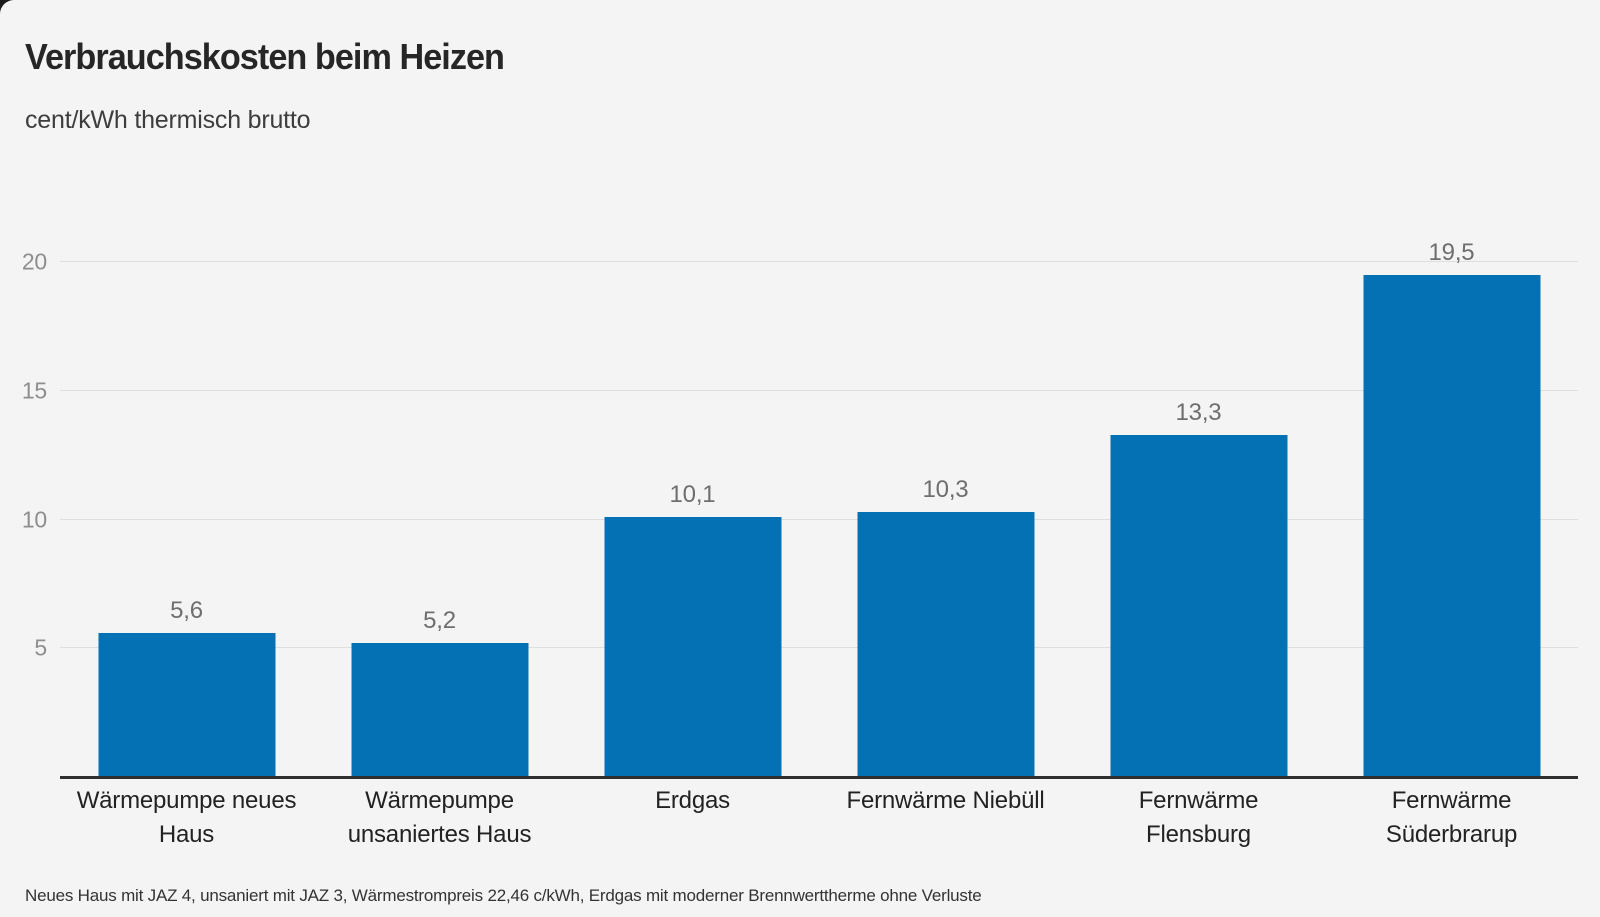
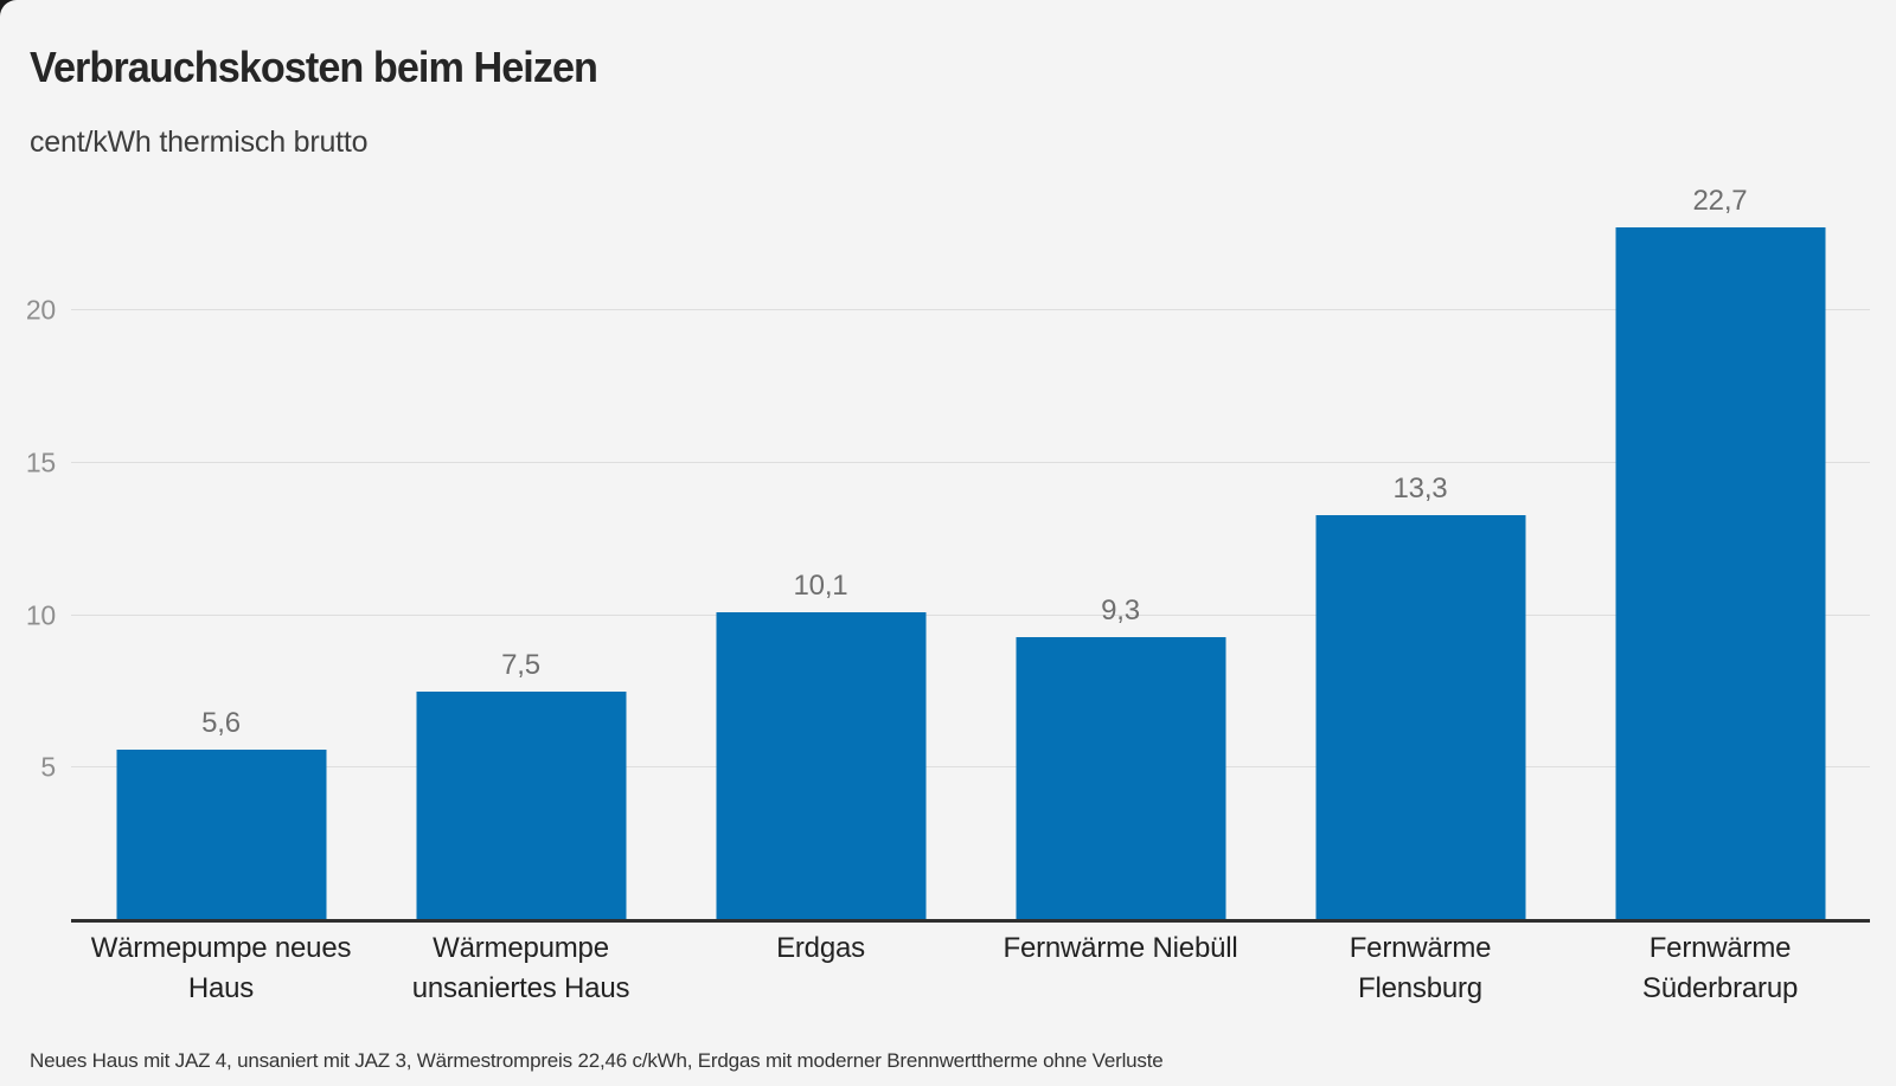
Wärmepumpe unsaniertes Haus: 5,2 -> 7,5
Fernwärme Niebüll: 10,3 -> 9,3
Fernwärme Süderbrarup: 19,5 -> 22,7
